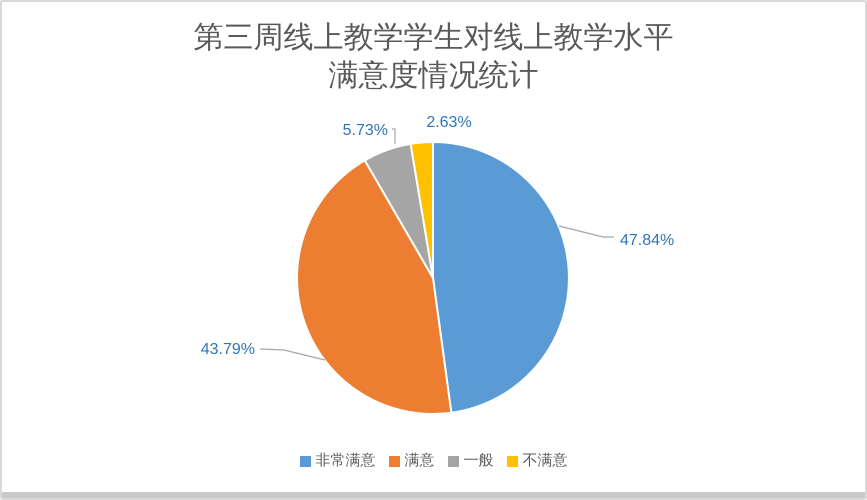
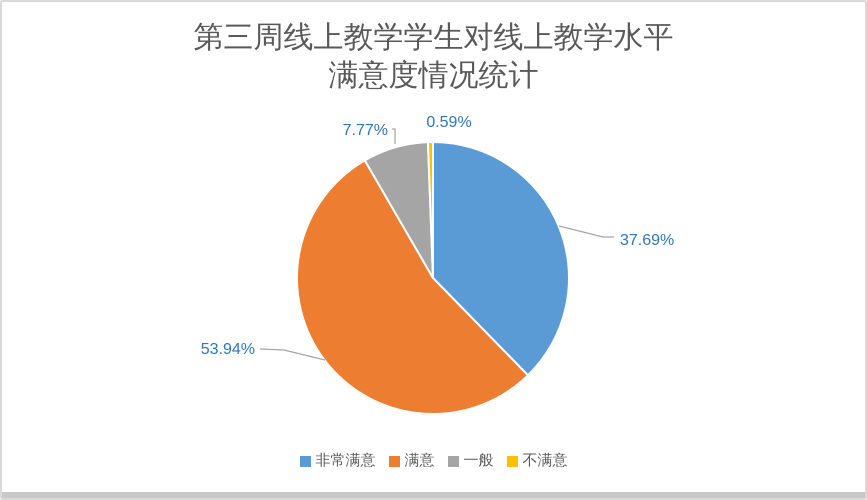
非常满意: 47.84% -> 37.69%
满意: 43.79% -> 53.94%
一般: 5.73% -> 7.77%
不满意: 2.63% -> 0.59%
